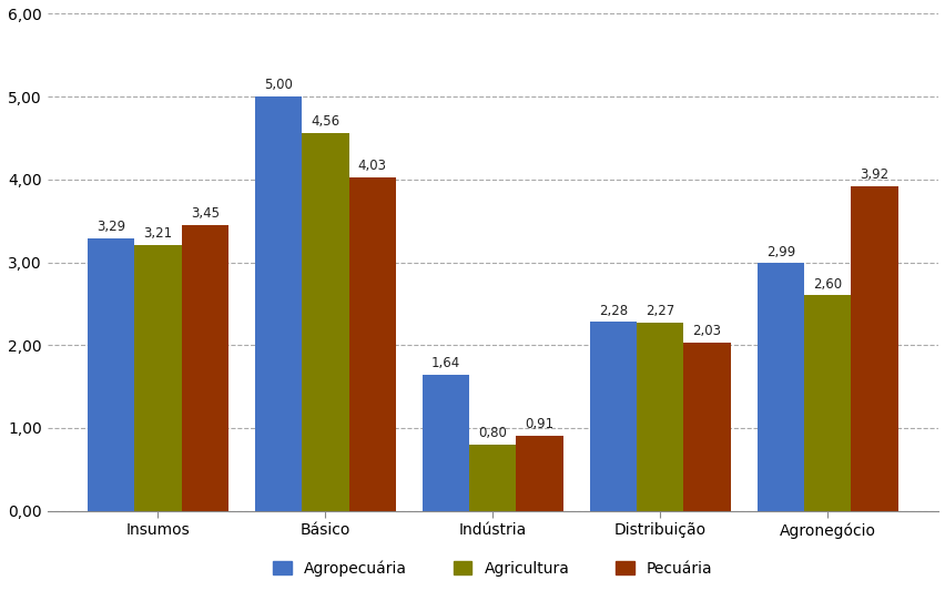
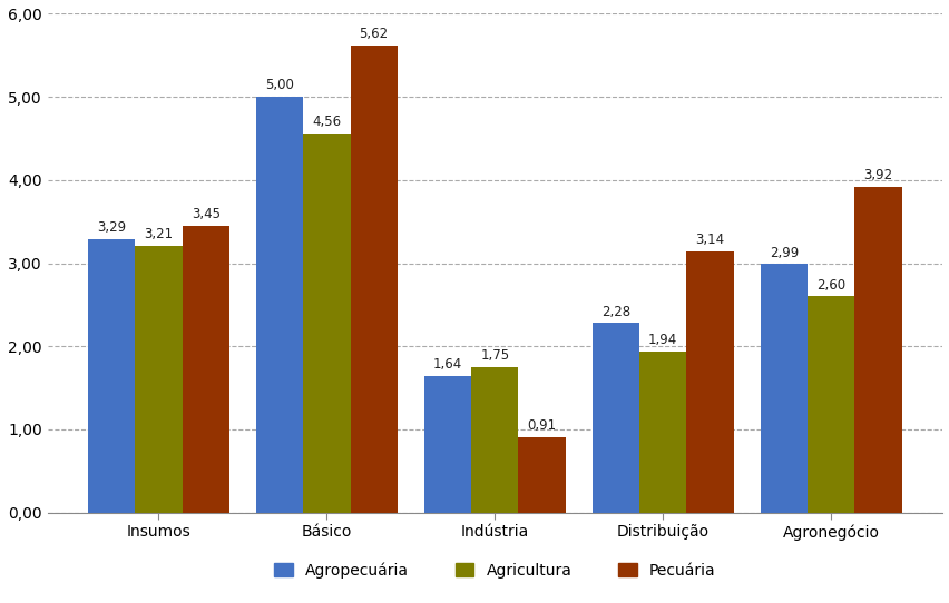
Pecuária/Básico: 4,03 -> 5,62
Agricultura/Indústria: 0,80 -> 1,75
Agricultura/Distribuição: 2,27 -> 1,94
Pecuária/Distribuição: 2,03 -> 3,14
